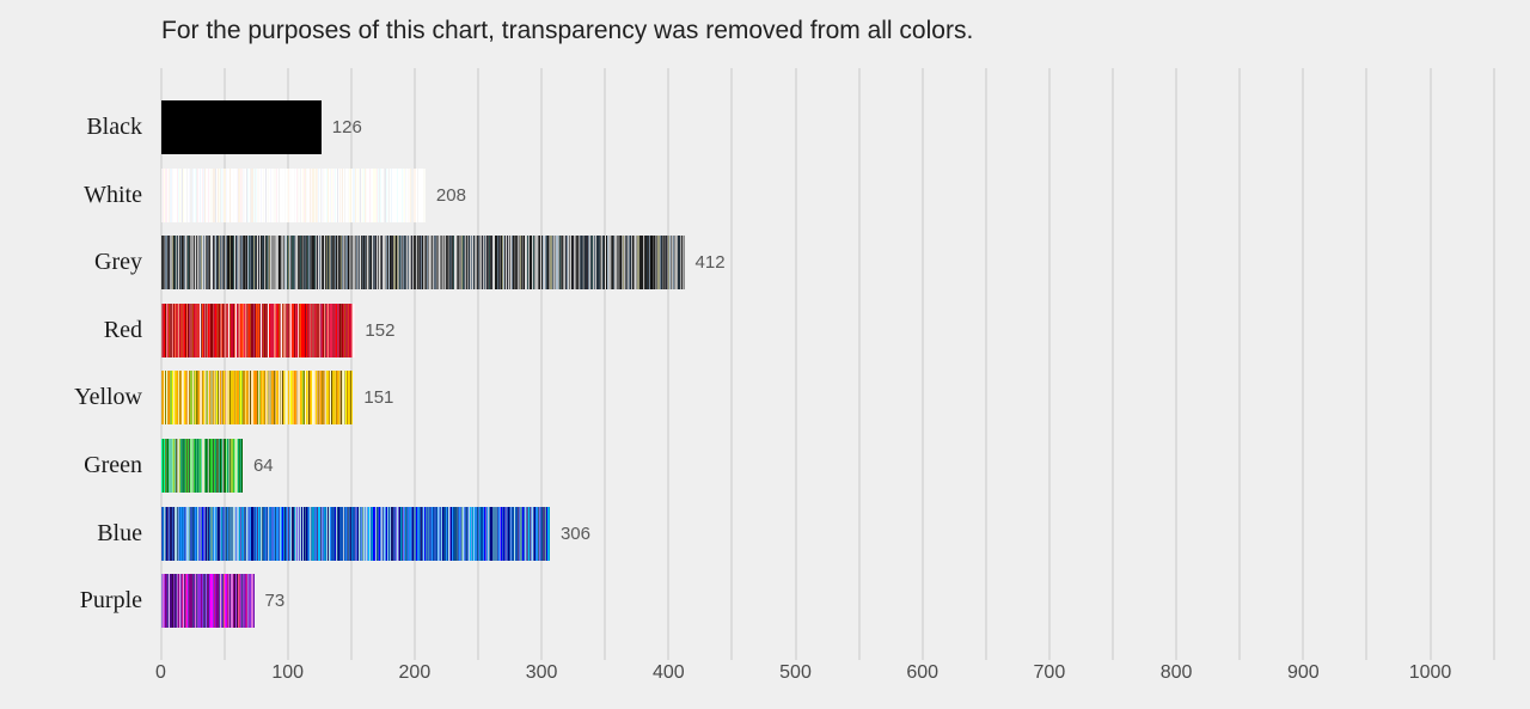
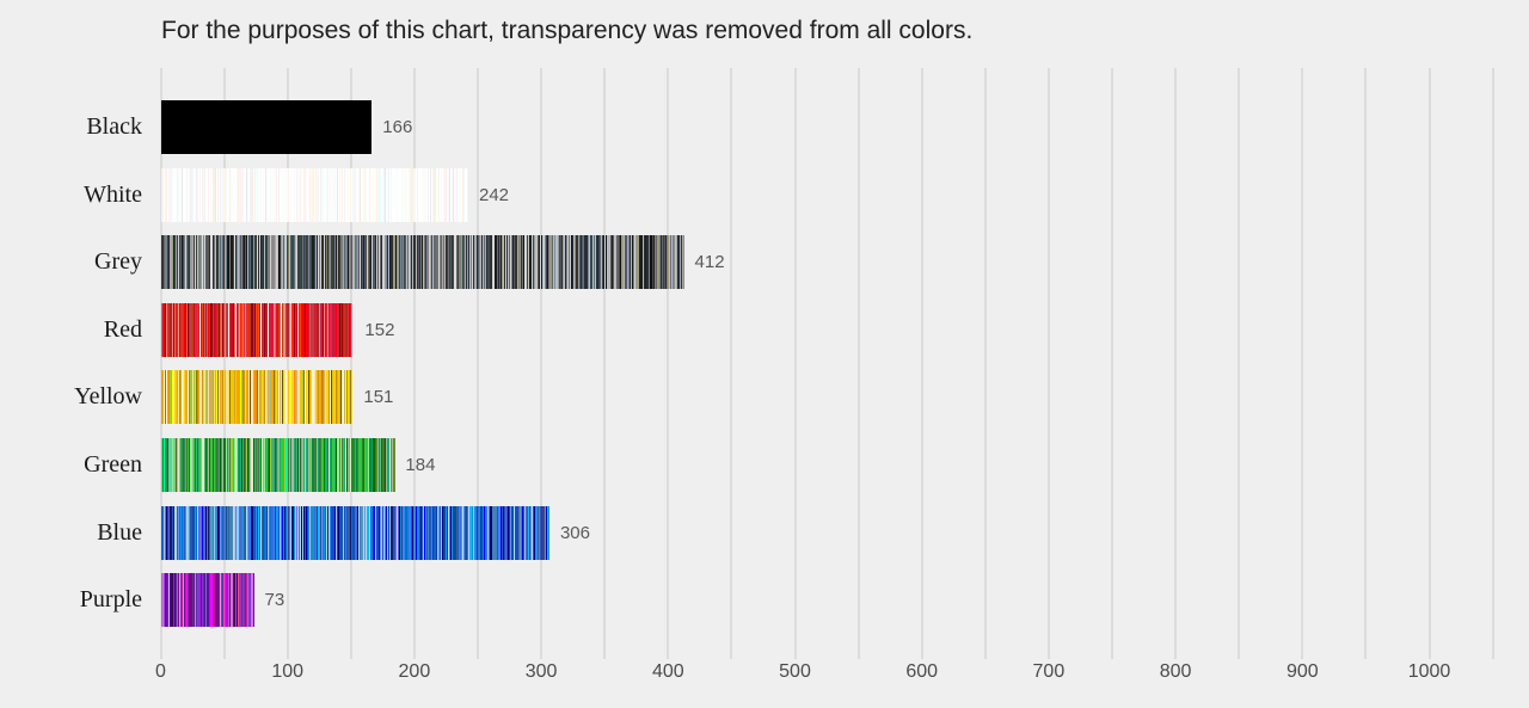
Black: 126 -> 166
White: 208 -> 242
Green: 64 -> 184
